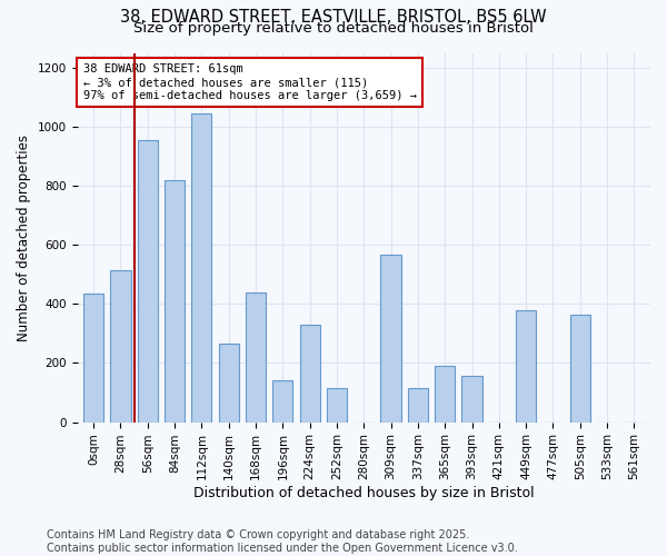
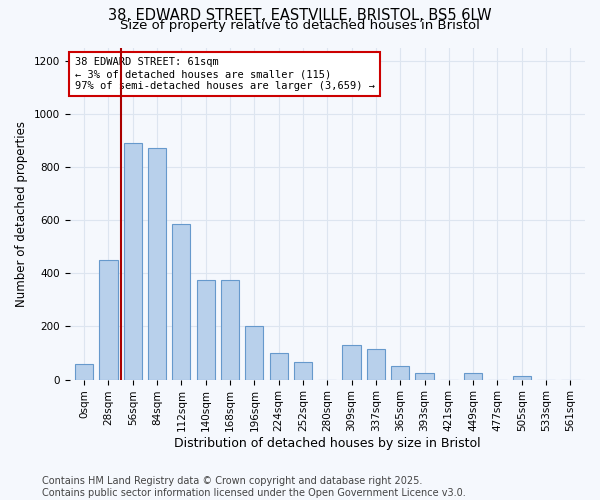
0sqm: 435 -> 60
28sqm: 515 -> 450
56sqm: 955 -> 890
84sqm: 820 -> 870
112sqm: 1045 -> 585
140sqm: 265 -> 375
168sqm: 440 -> 375
196sqm: 140 -> 200
224sqm: 330 -> 100
252sqm: 115 -> 65
309sqm: 565 -> 130
365sqm: 190 -> 50
393sqm: 155 -> 25
449sqm: 380 -> 25
505sqm: 365 -> 15
